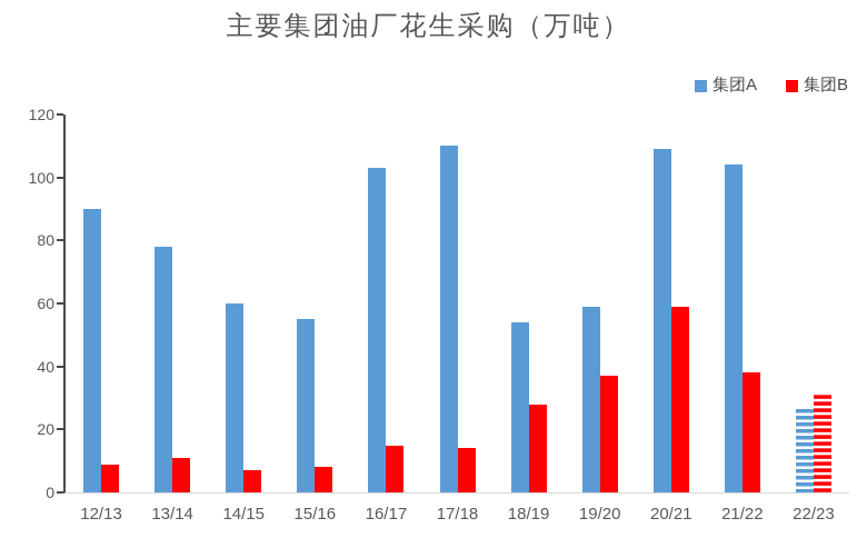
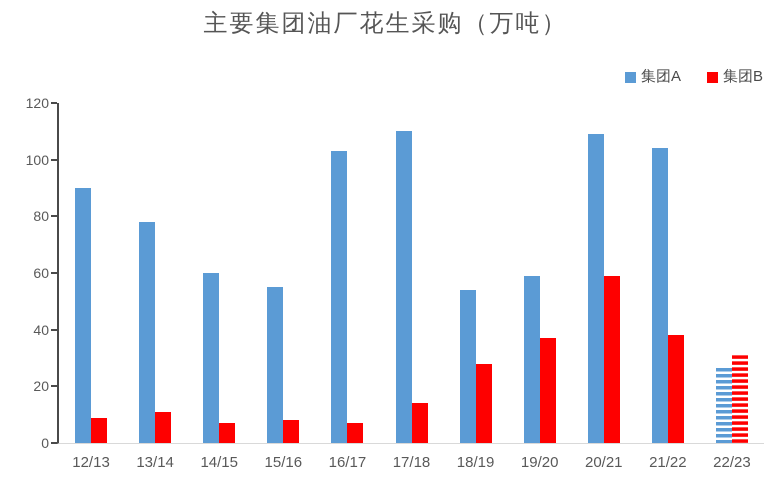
集团B/16/17: 15 -> 7
